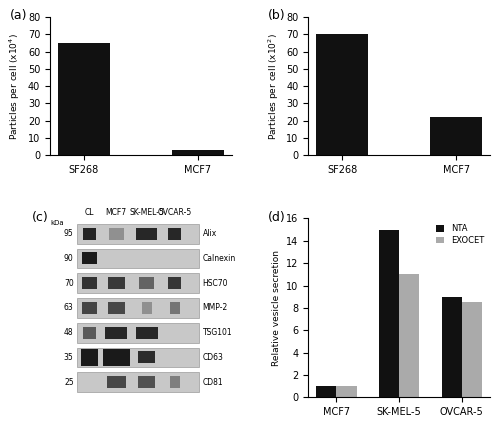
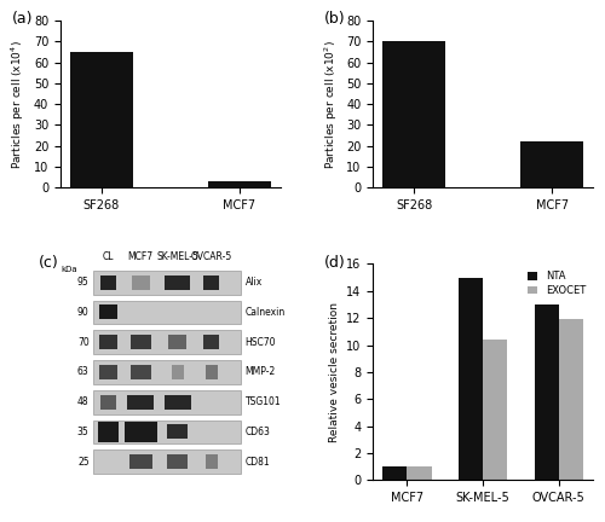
EXOCET/SK-MEL-5: 11.0 -> 10.4
NTA/OVCAR-5: 9 -> 13
EXOCET/OVCAR-5: 8.5 -> 11.9
